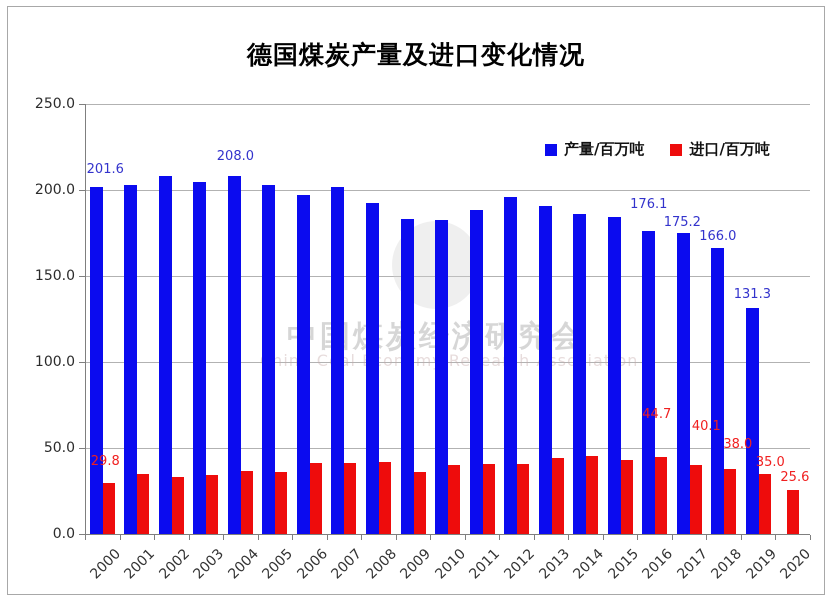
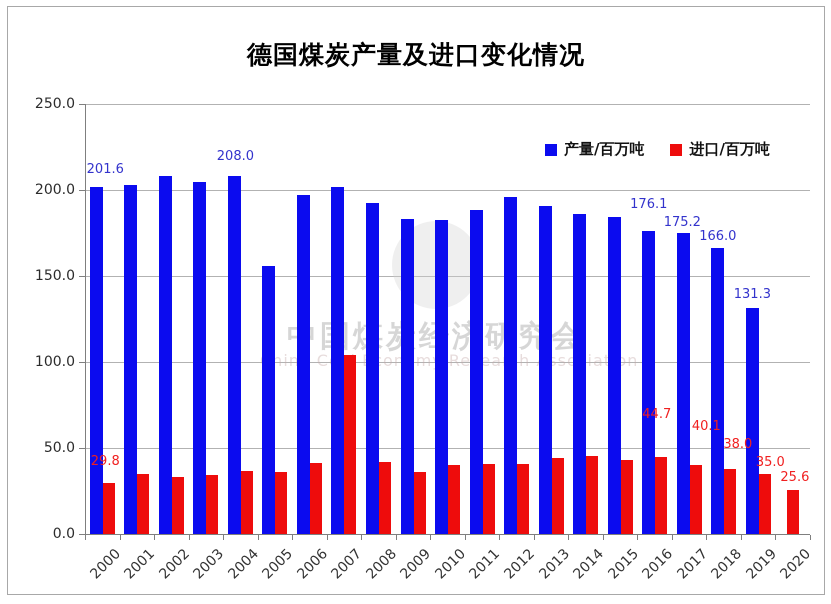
产量/百万吨/2005: 203 -> 156
进口/百万吨/2007: 41 -> 104
